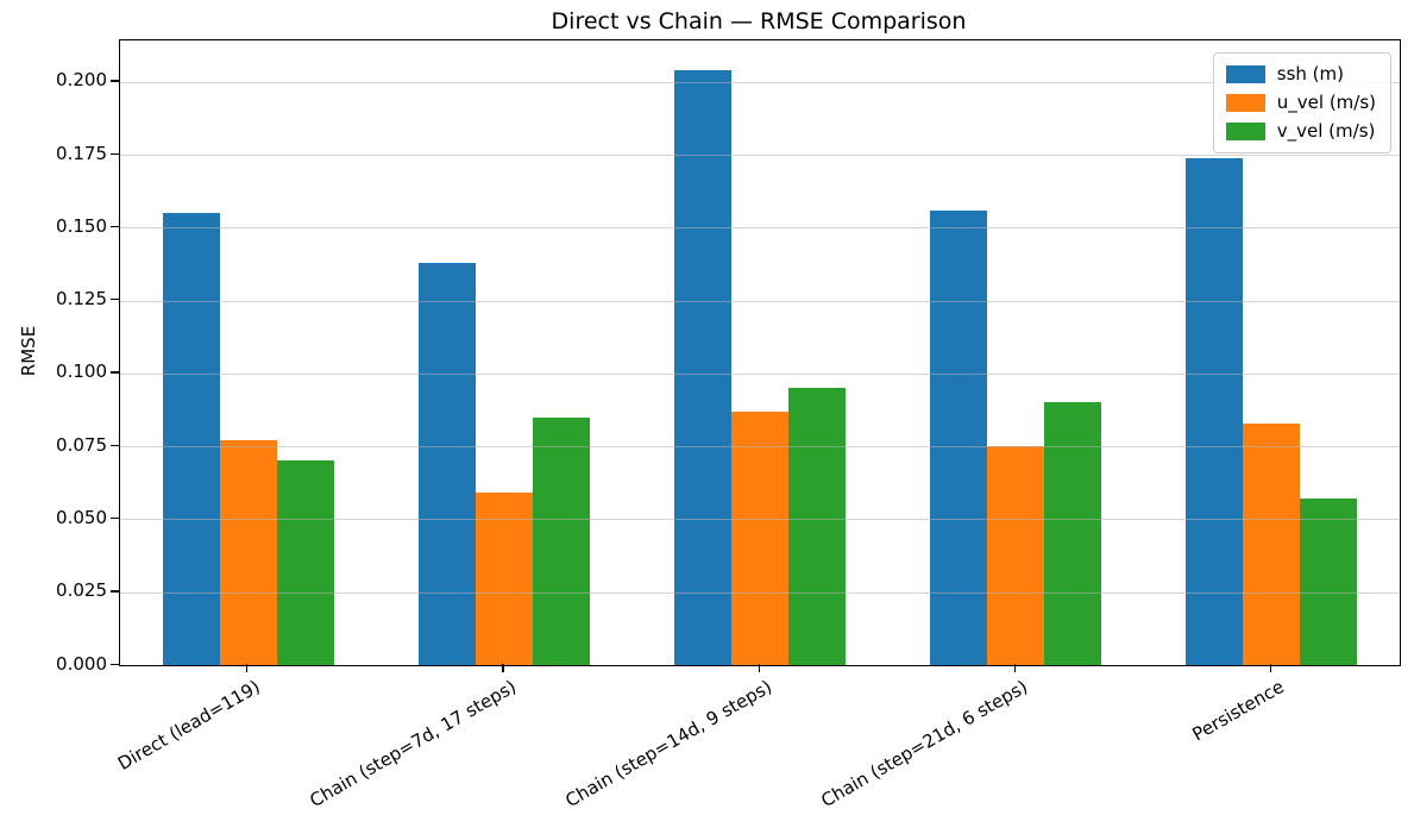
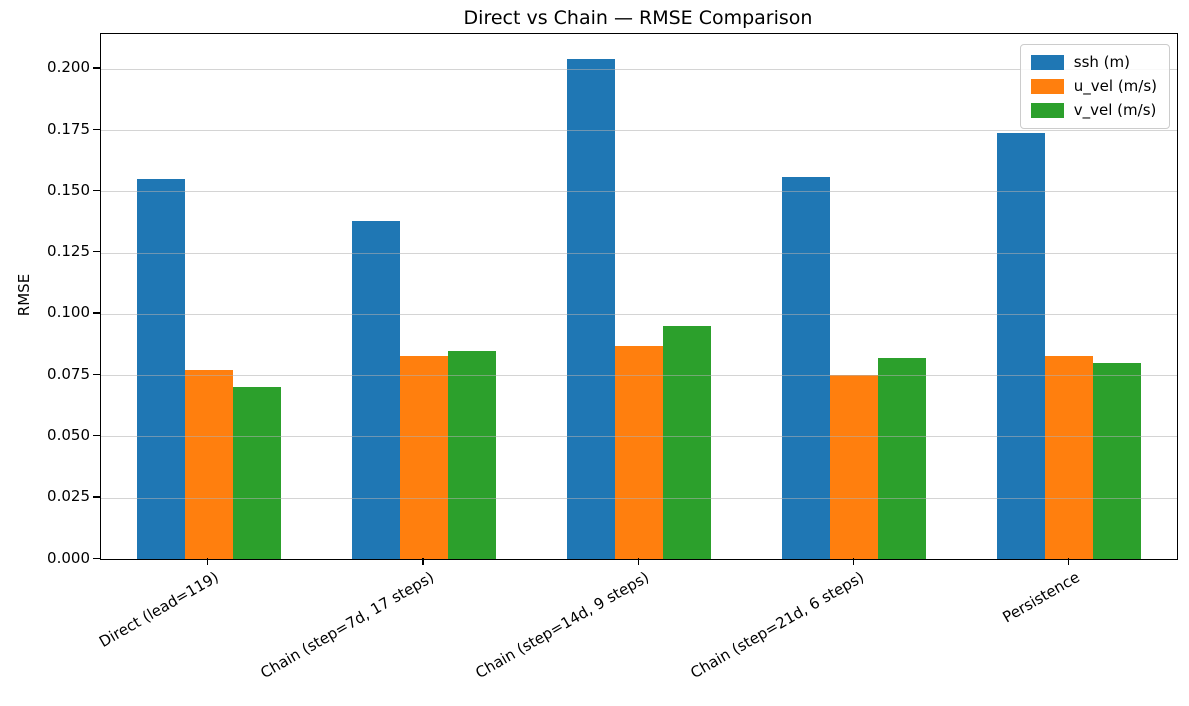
u_vel (m/s)/Chain (step=7d, 17 steps): 0.059 -> 0.083
v_vel (m/s)/Chain (step=21d, 6 steps): 0.090 -> 0.082
v_vel (m/s)/Persistence: 0.057 -> 0.080
